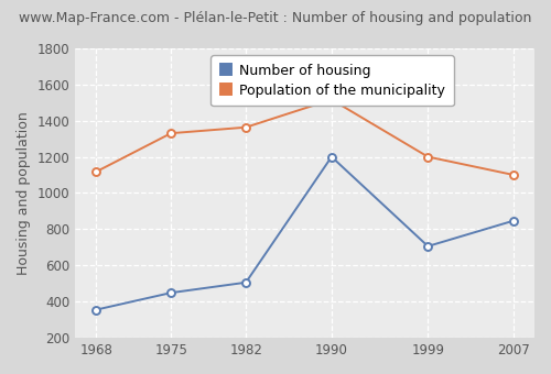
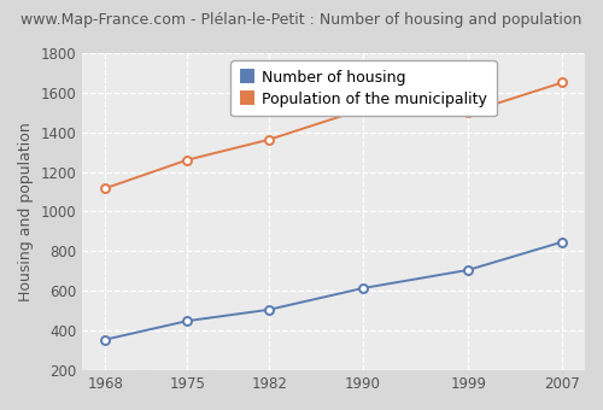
Population of the municipality/1975: 1330 -> 1260
Number of housing/1990: 1200 -> 610
Population of the municipality/1999: 1200 -> 1500
Population of the municipality/2007: 1100 -> 1650
